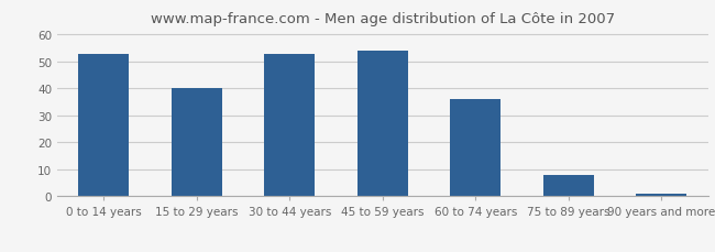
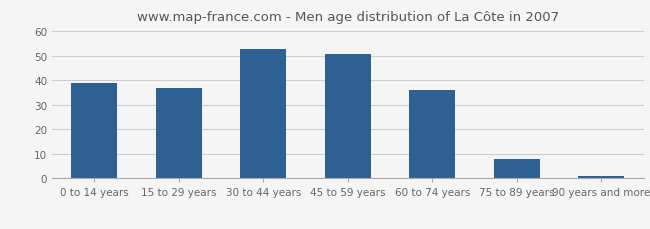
0 to 14 years: 53 -> 39
15 to 29 years: 40 -> 37
45 to 59 years: 54 -> 51
